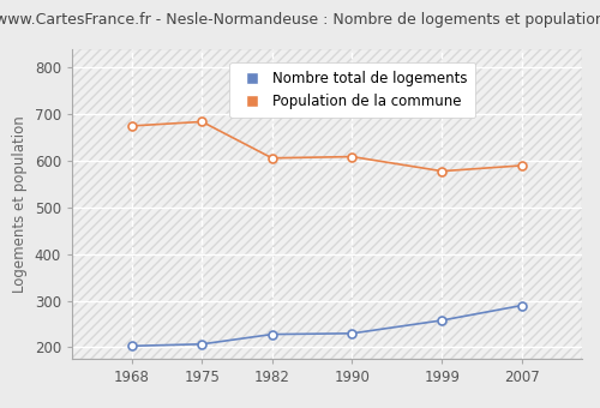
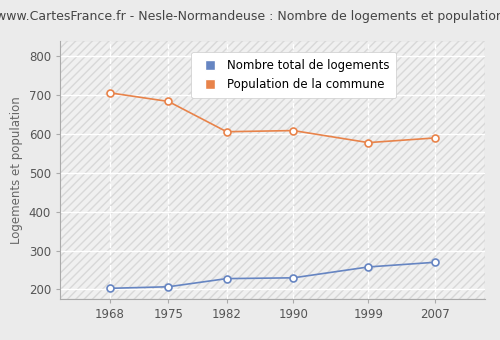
Population de la commune/1968: 675 -> 706
Nombre total de logements/2007: 290 -> 270
